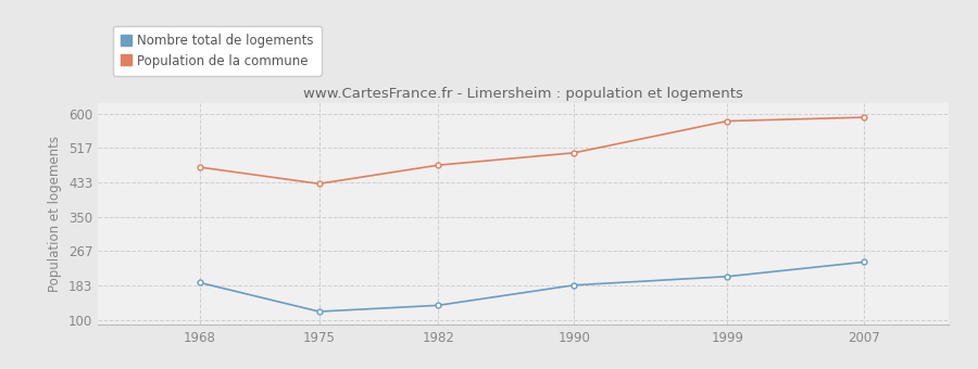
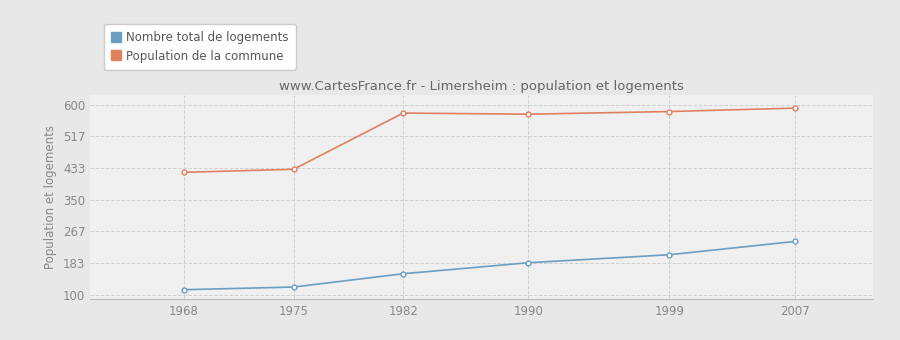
Nombre total de logements/1968: 190 -> 113
Population de la commune/1968: 470 -> 422
Nombre total de logements/1982: 135 -> 155
Population de la commune/1982: 475 -> 578
Population de la commune/1990: 505 -> 575
